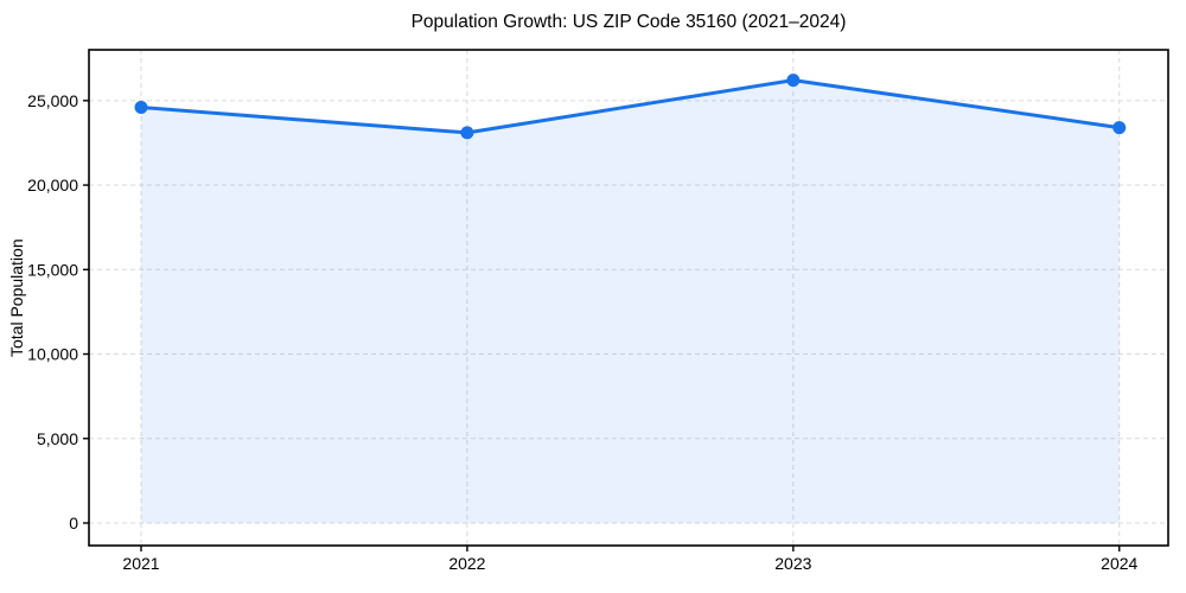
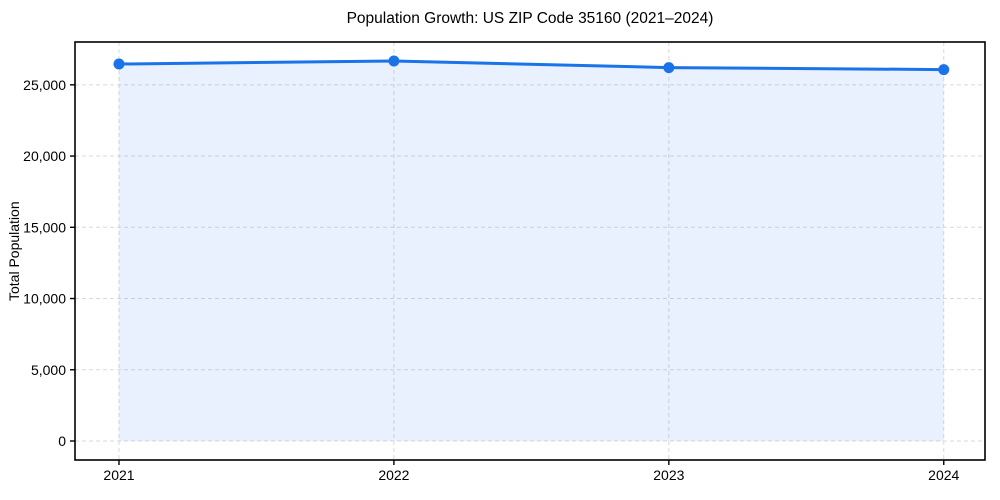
2021: 24600 -> 26500
2022: 23100 -> 26700
2024: 23400 -> 26100
